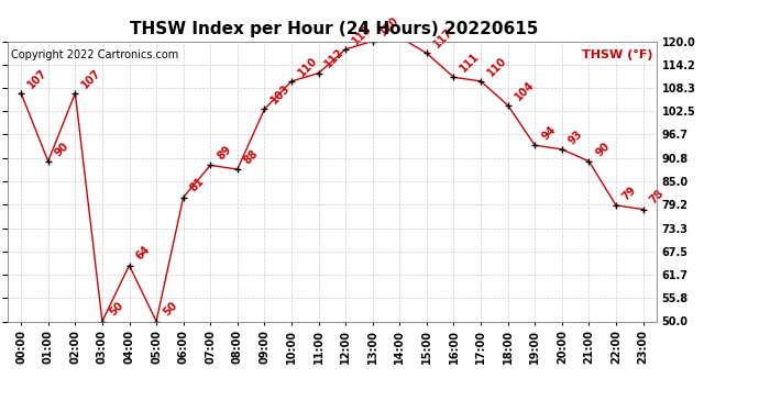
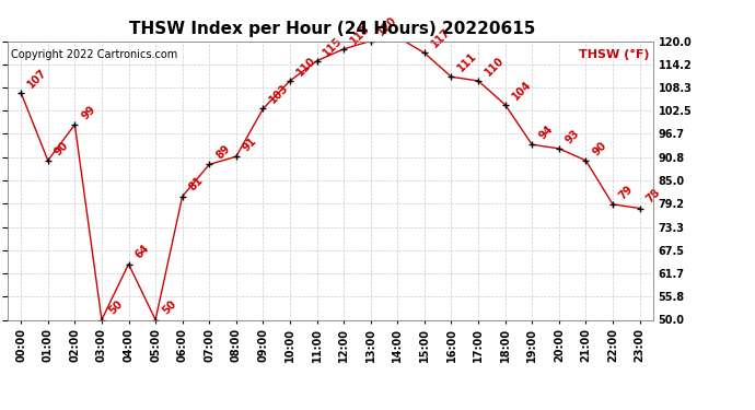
02:00: 107 -> 99
08:00: 88 -> 91
11:00: 112 -> 115
